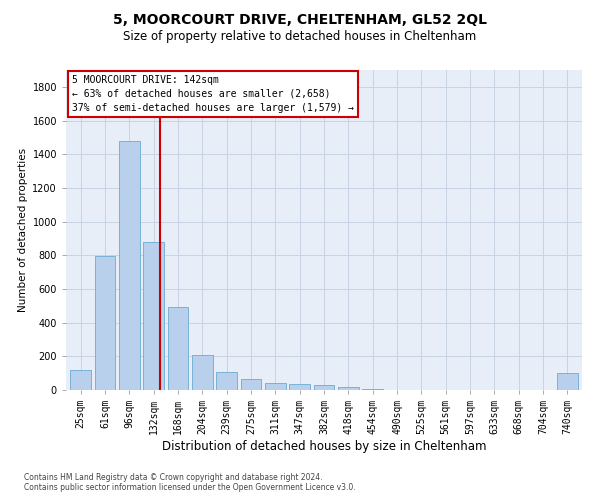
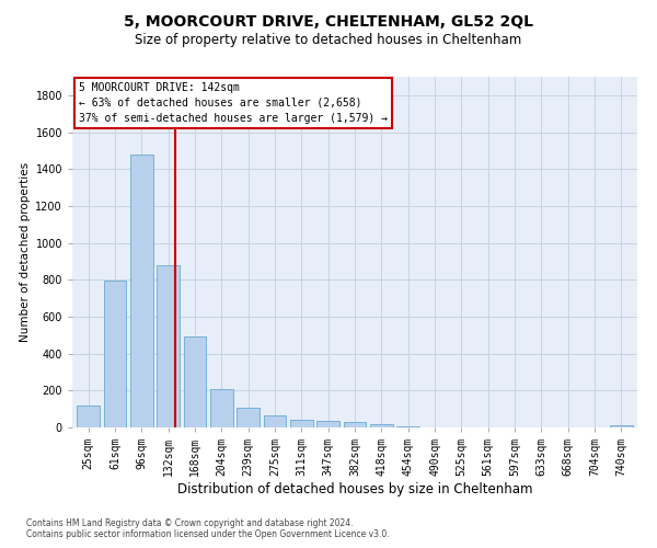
740sqm: 100 -> 10
